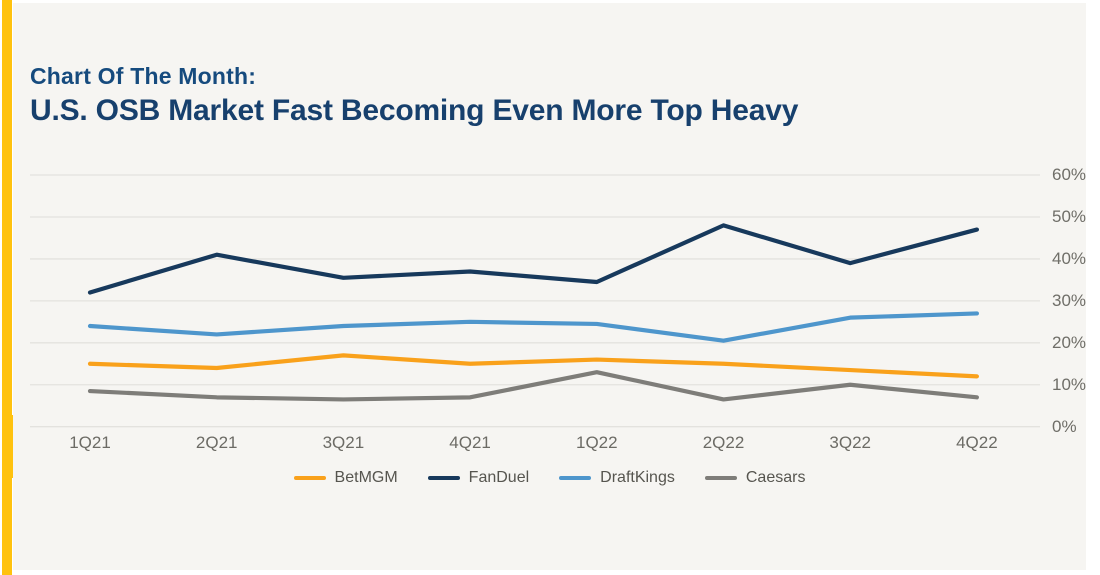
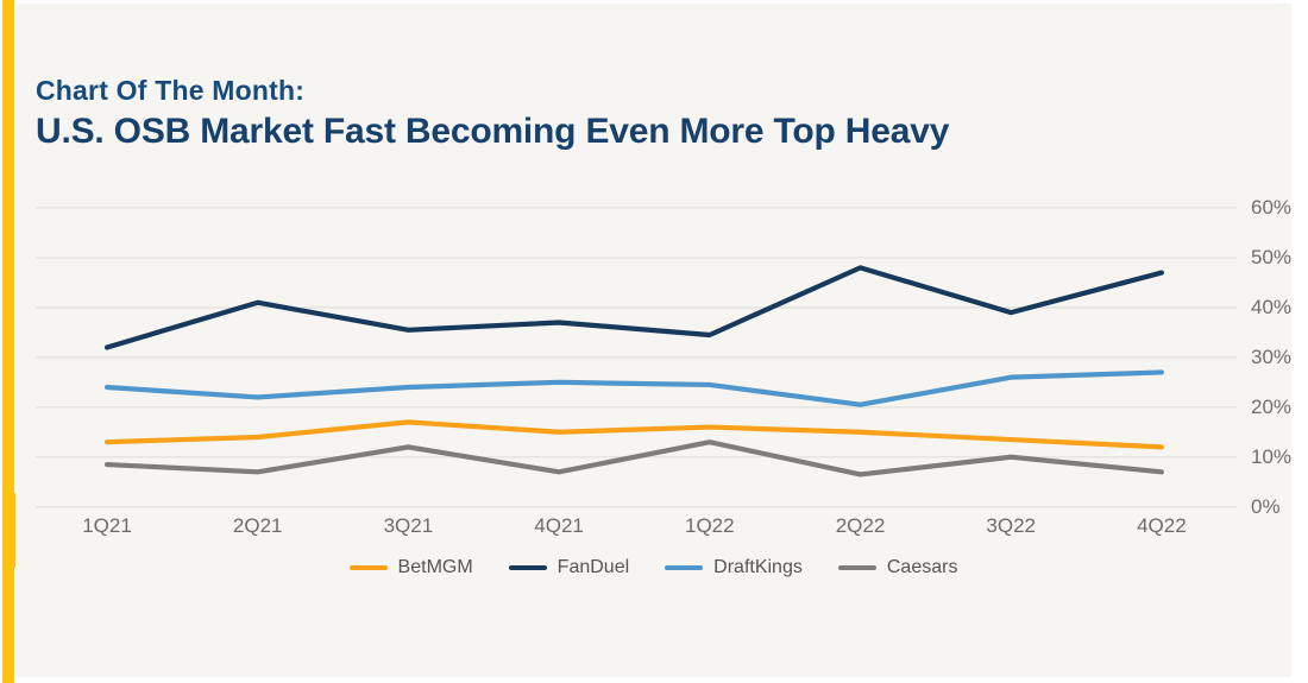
BetMGM/1Q21: 15% -> 13%
Caesars/3Q21: 6% -> 12%
